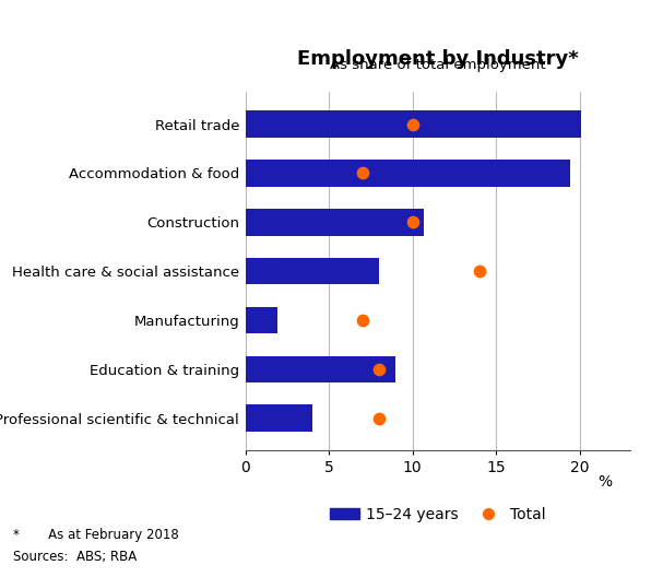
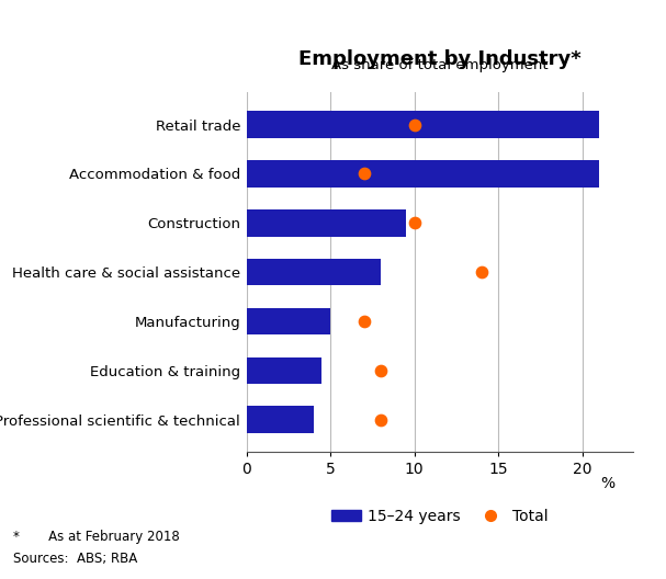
15–24 years/Retail trade: 20.1 -> 21.0
15–24 years/Accommodation & food: 19.4 -> 21.0
15–24 years/Construction: 10.7 -> 9.5
15–24 years/Manufacturing: 1.9 -> 5.0
15–24 years/Education & training: 9.0 -> 4.5
